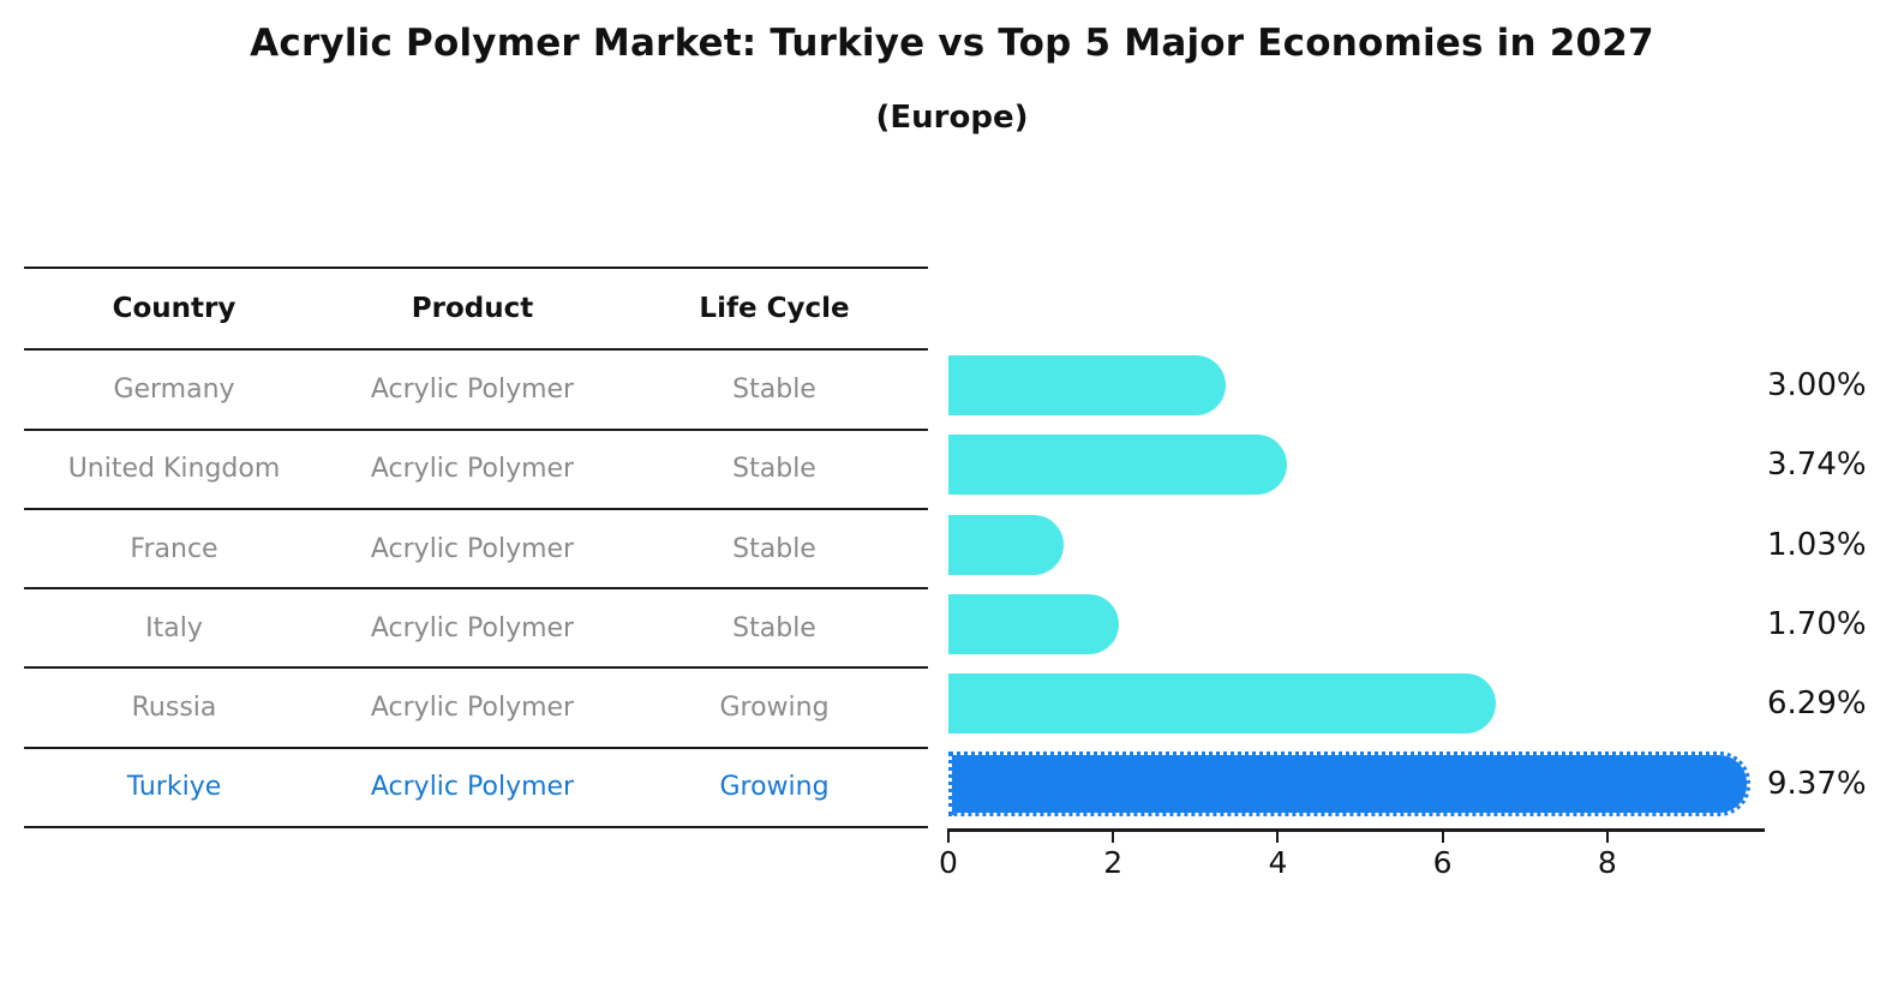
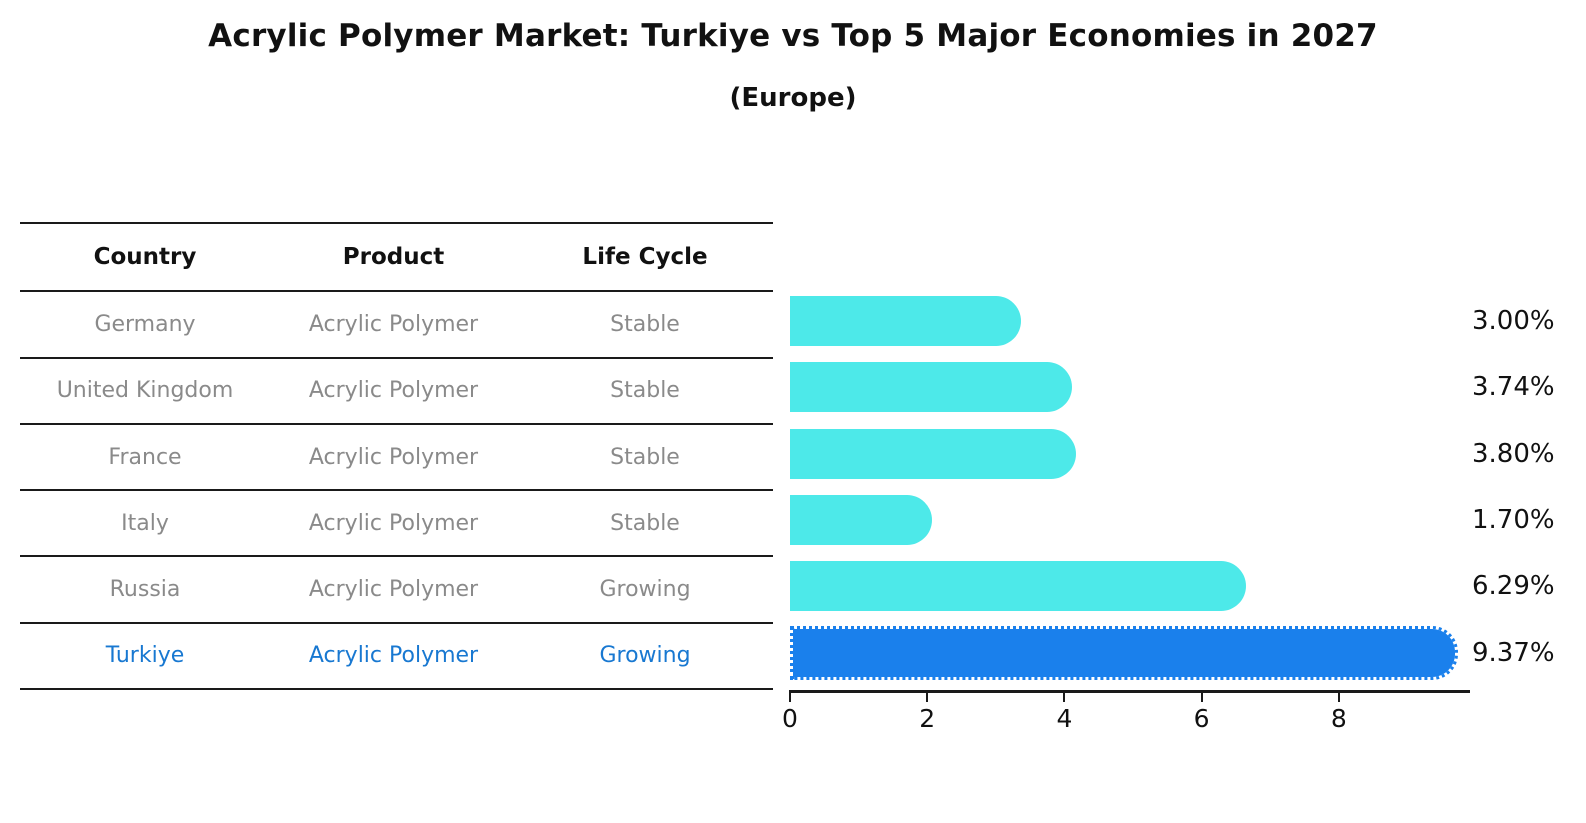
France: 1.03% -> 3.80%
